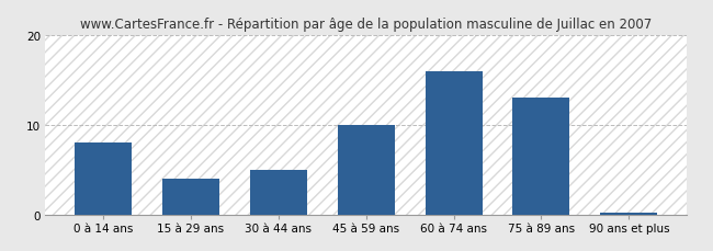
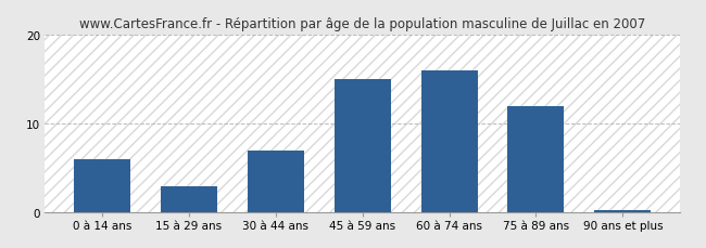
0 à 14 ans: 8.0 -> 6.0
15 à 29 ans: 4.0 -> 3.0
30 à 44 ans: 5.0 -> 7.0
45 à 59 ans: 10.0 -> 15.0
75 à 89 ans: 13.0 -> 12.0
